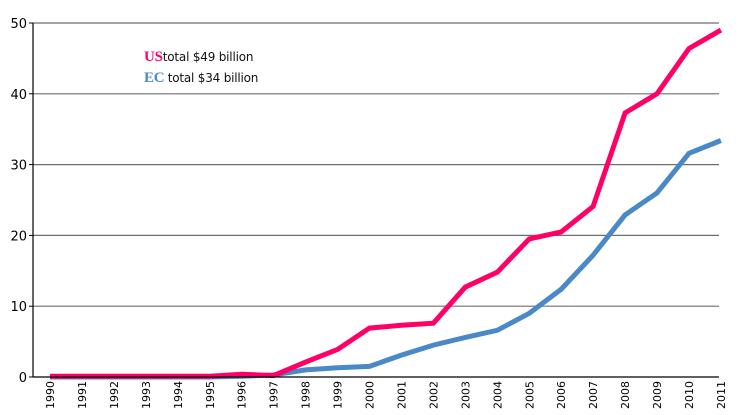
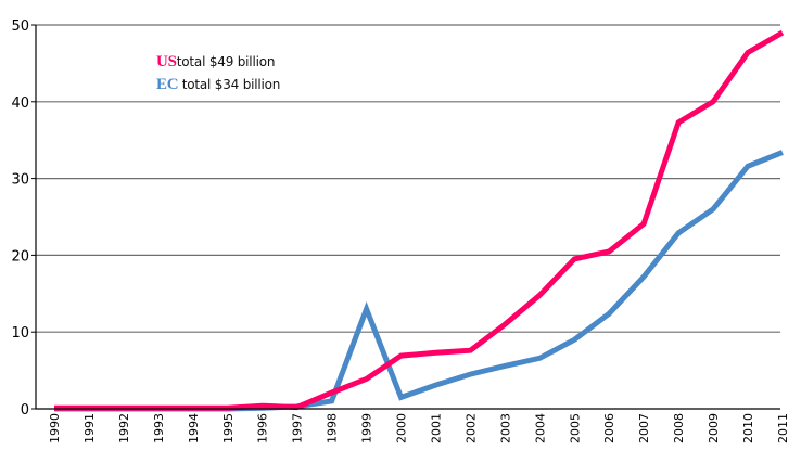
EC/1999: 1 -> 13
US/2003: 13 -> 11
